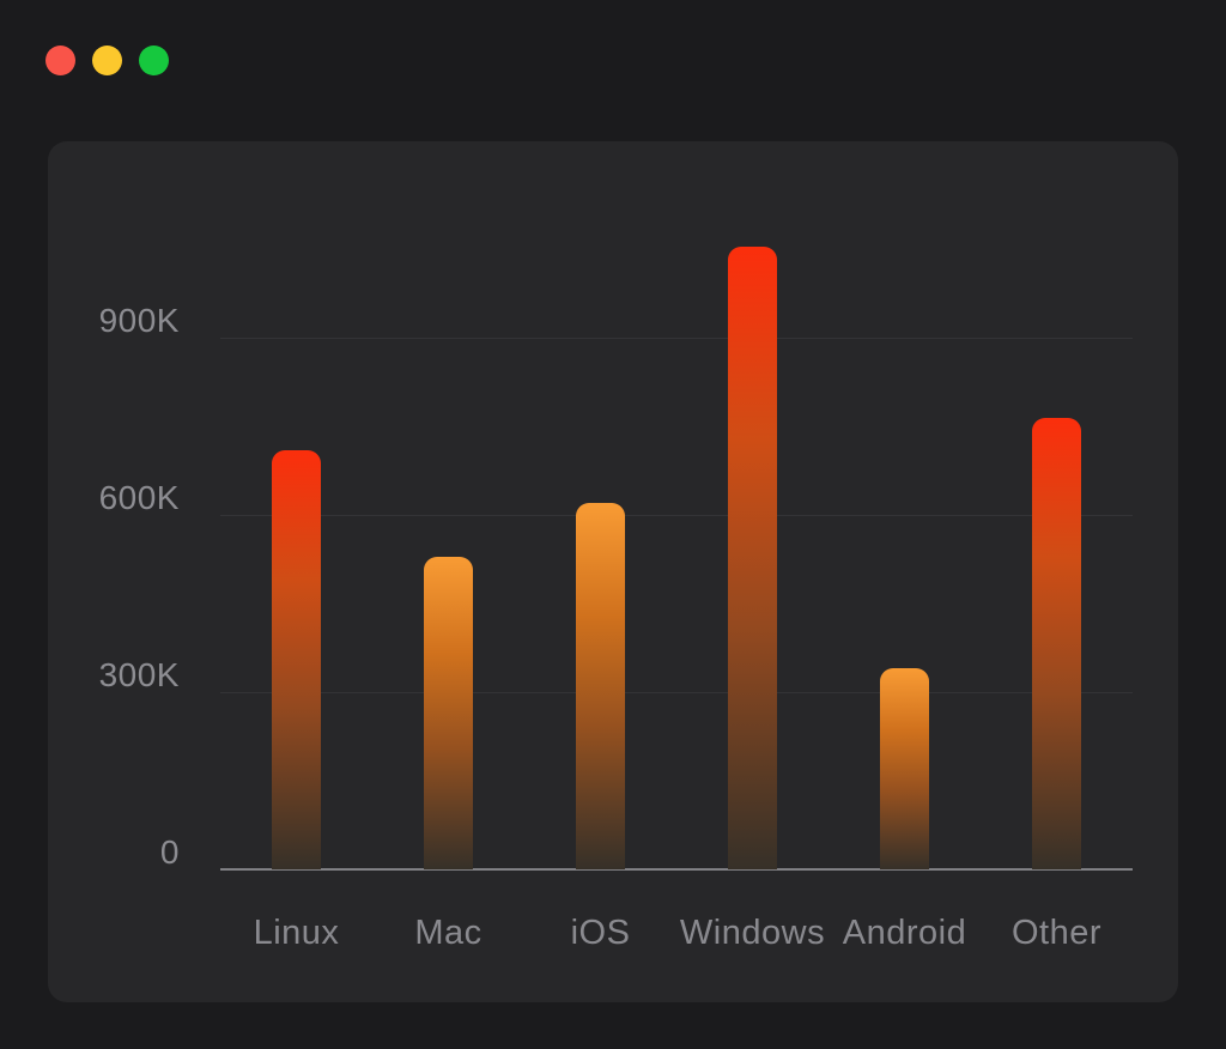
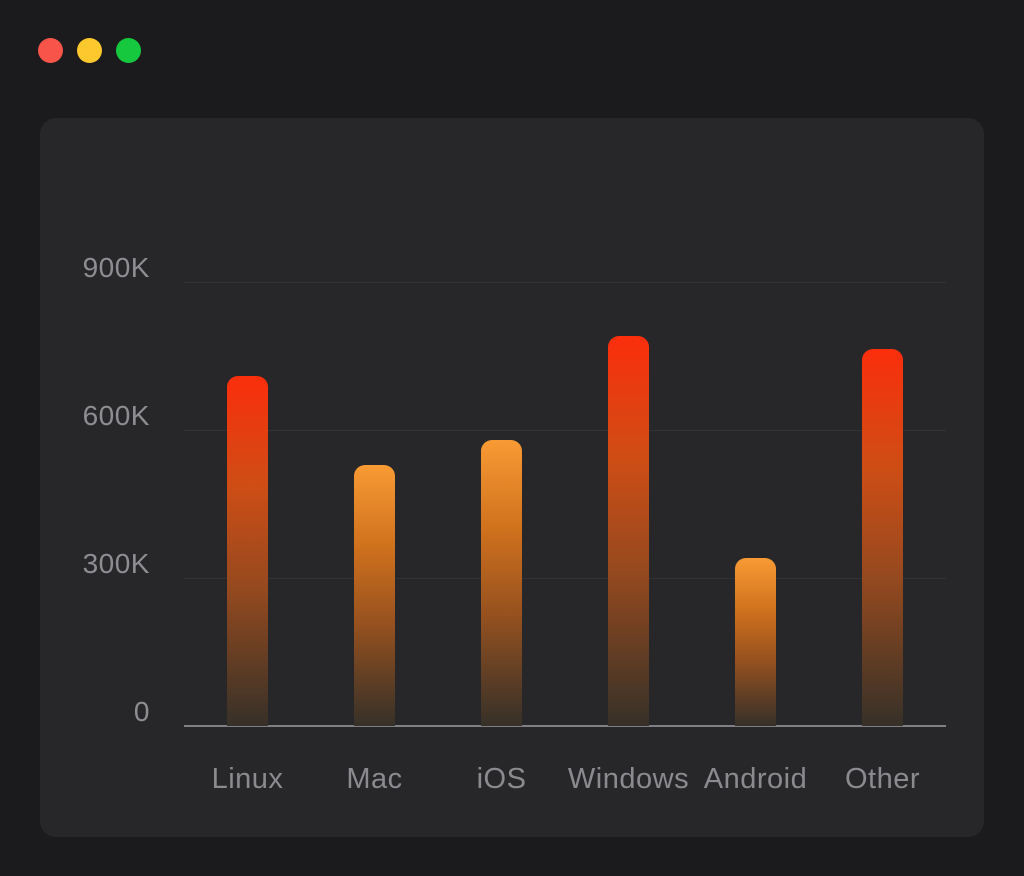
iOS: 620K -> 580K
Windows: 1060K -> 790K
